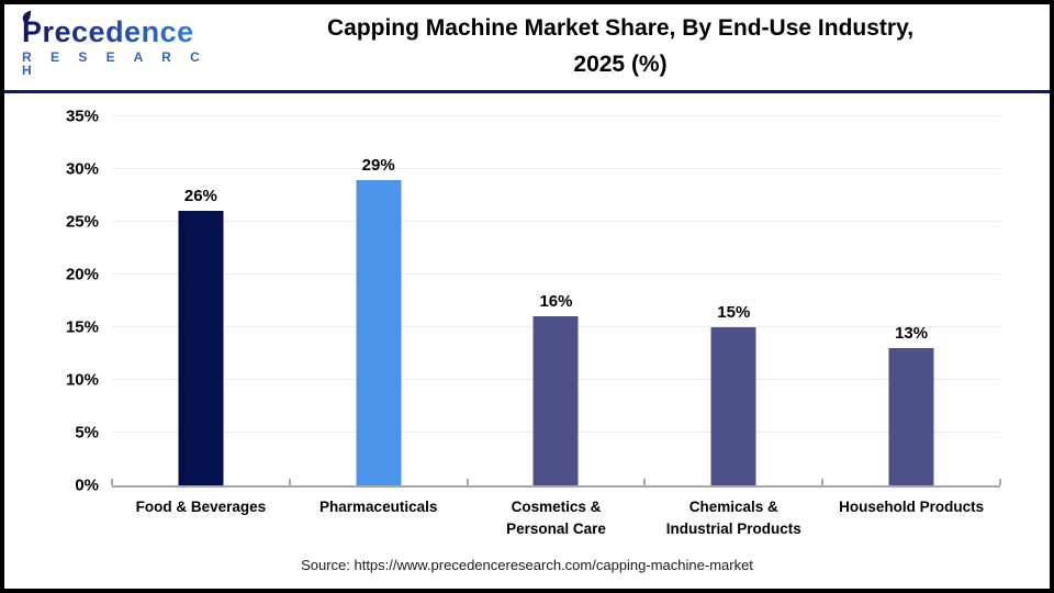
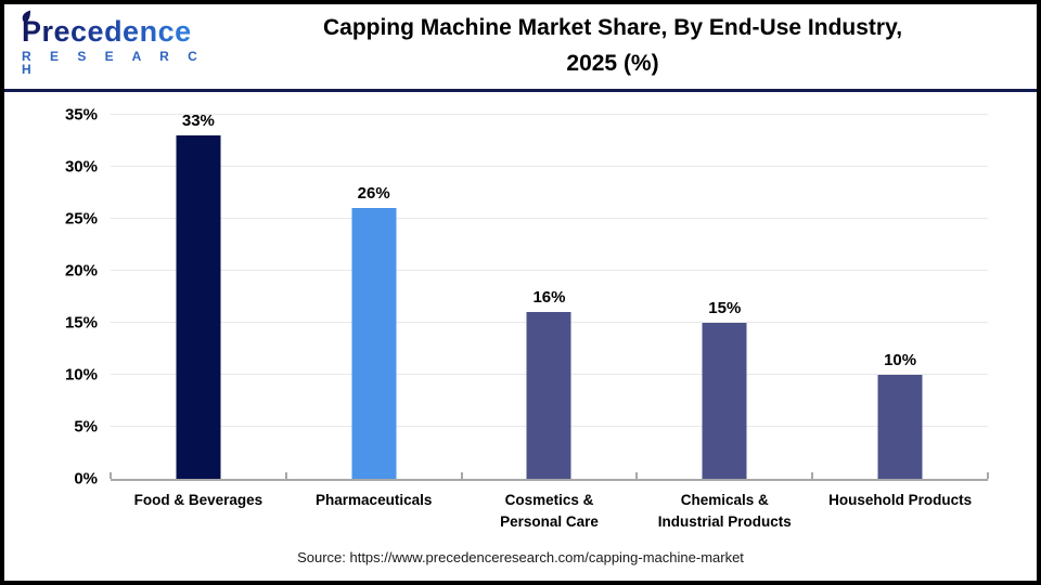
Food & Beverages: 26% -> 33%
Pharmaceuticals: 29% -> 26%
Household Products: 13% -> 10%
